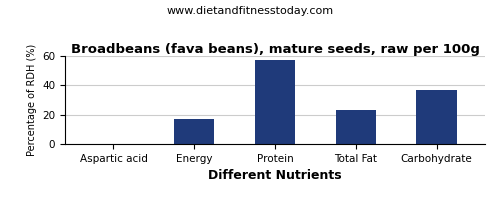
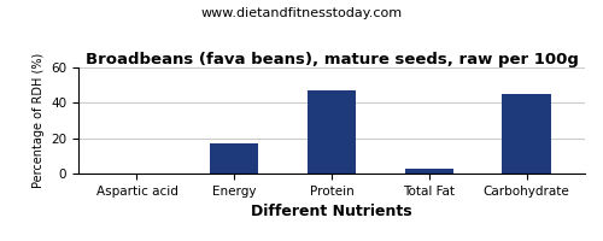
Protein: 57 -> 47
Total Fat: 23 -> 2
Carbohydrate: 37 -> 45
